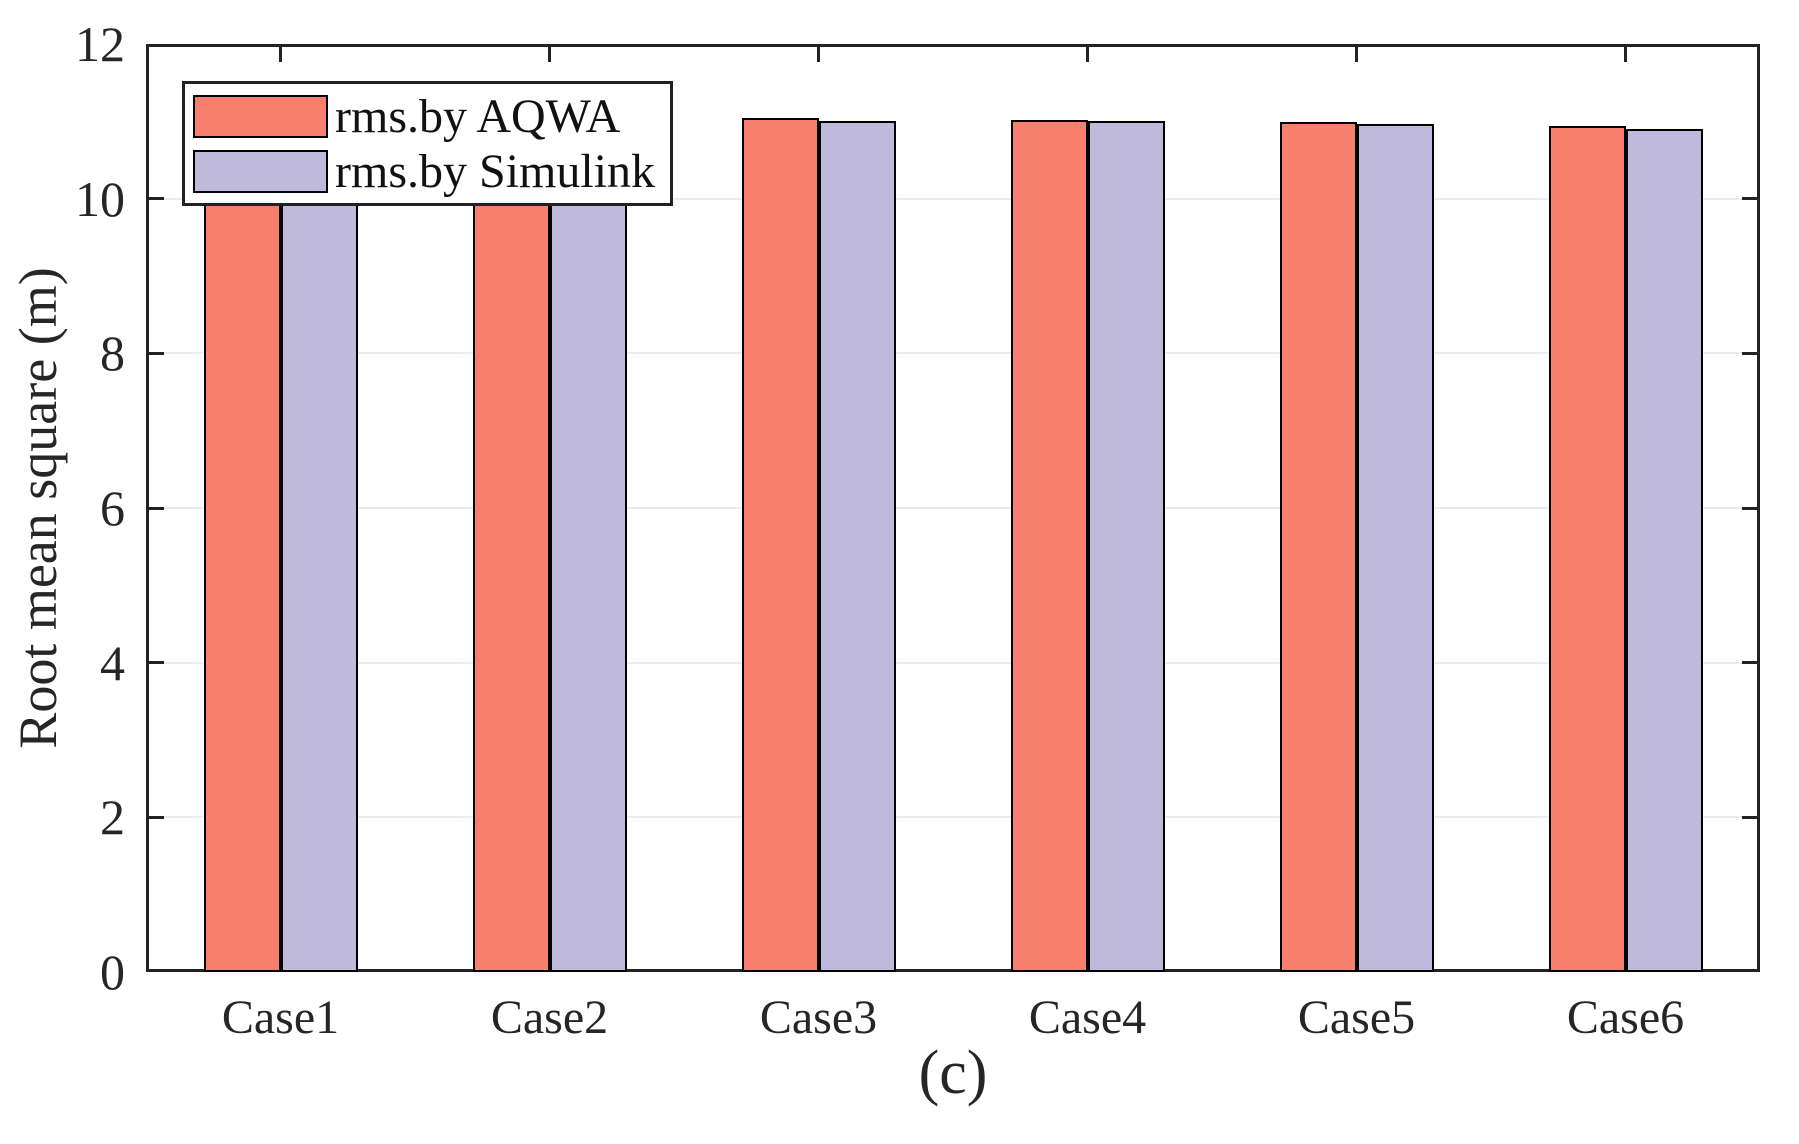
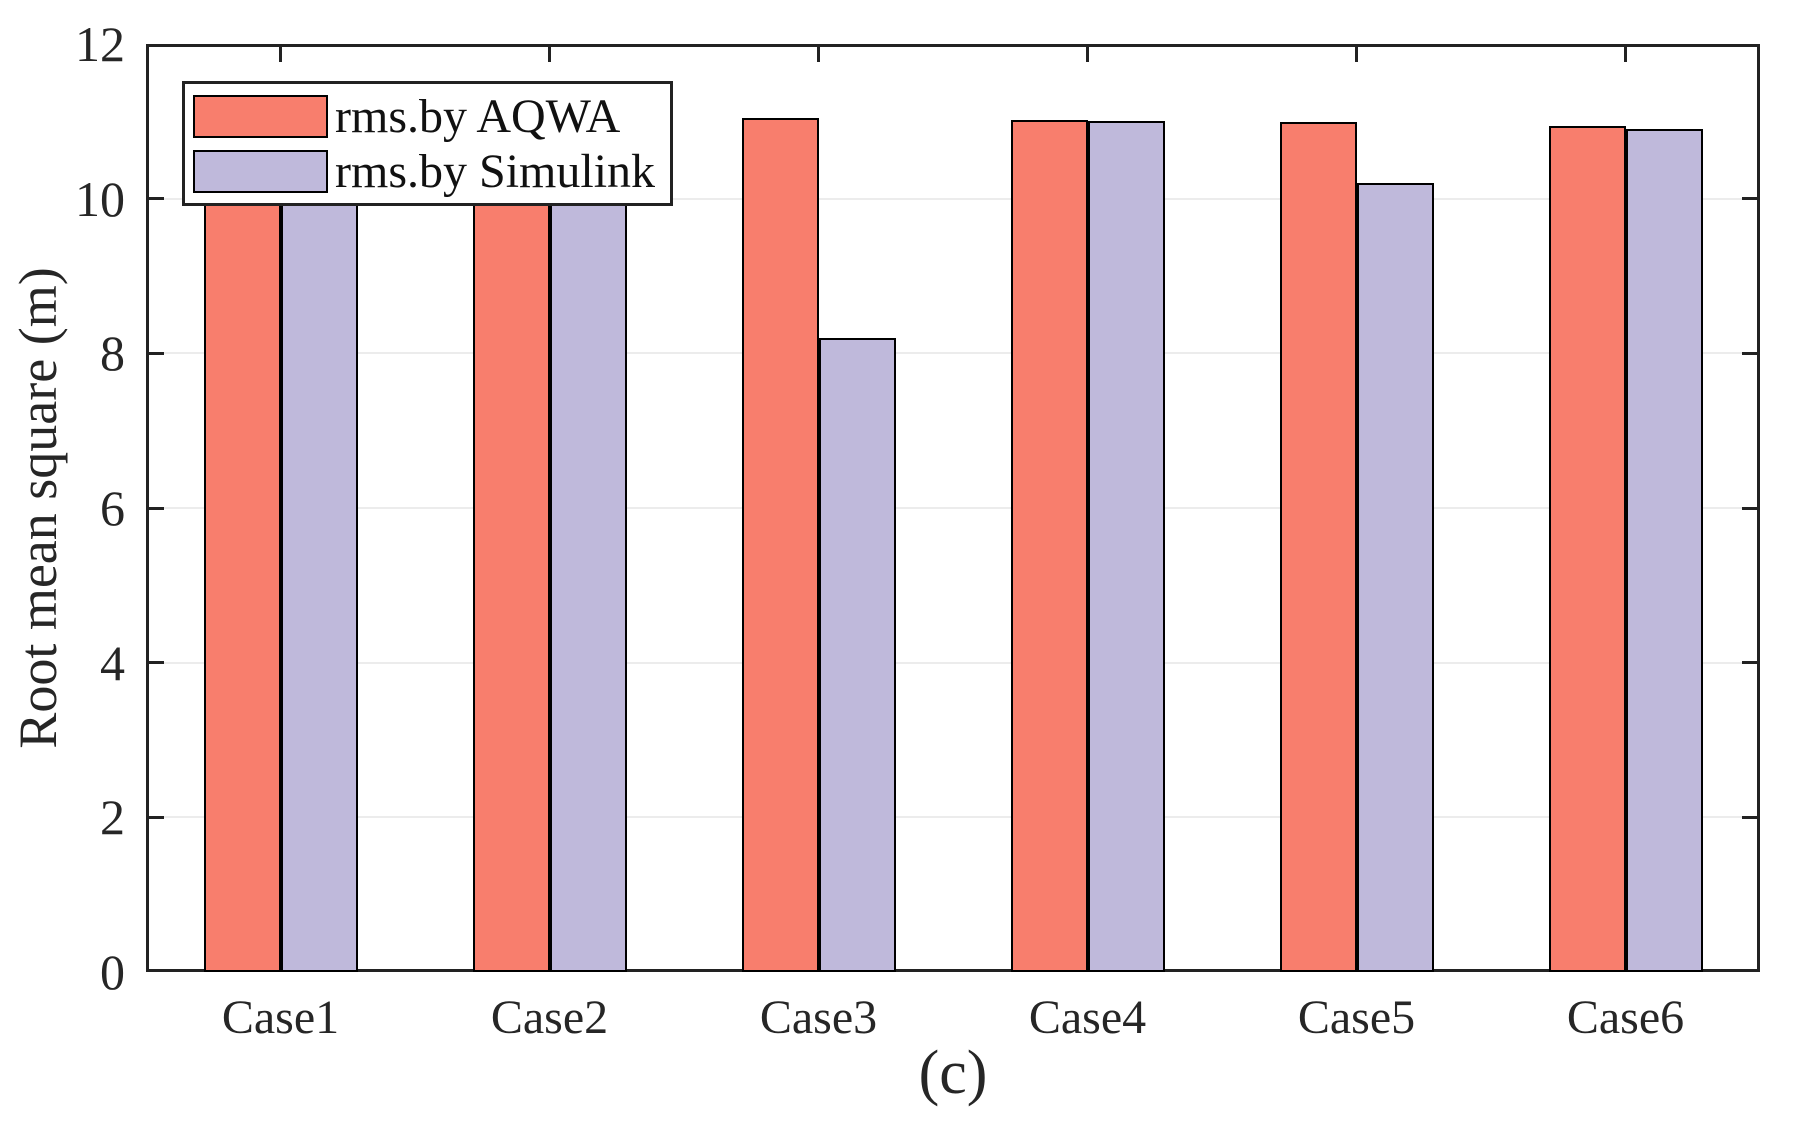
rms.by Simulink/Case3: 11.0 -> 8.2
rms.by Simulink/Case5: 11.0 -> 10.2
